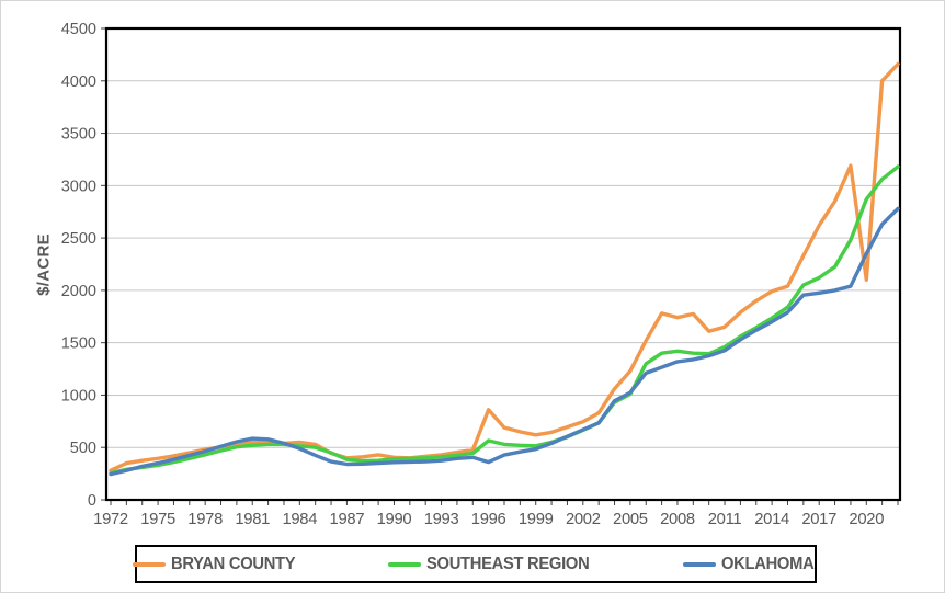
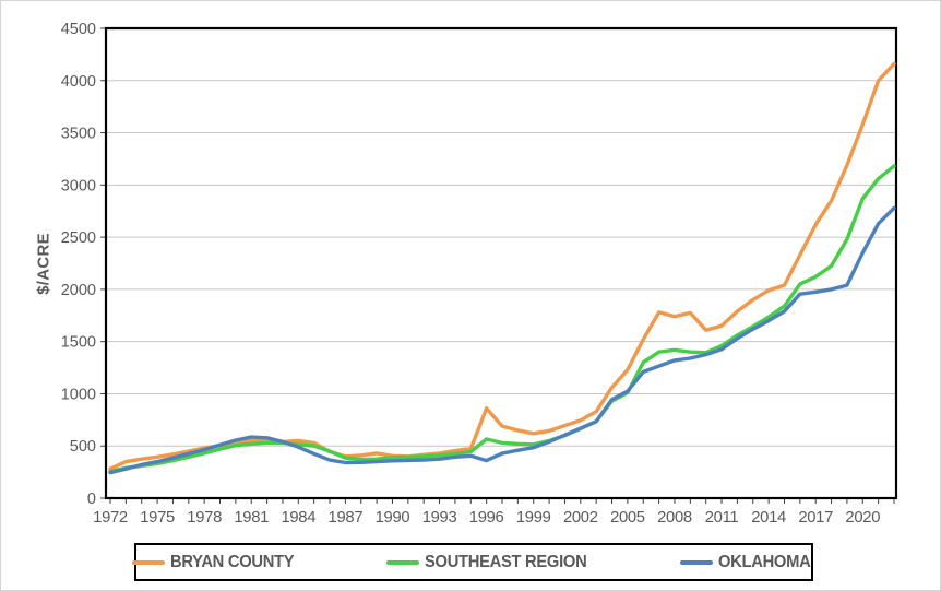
BRYAN COUNTY/2020: 2100 -> 3600
